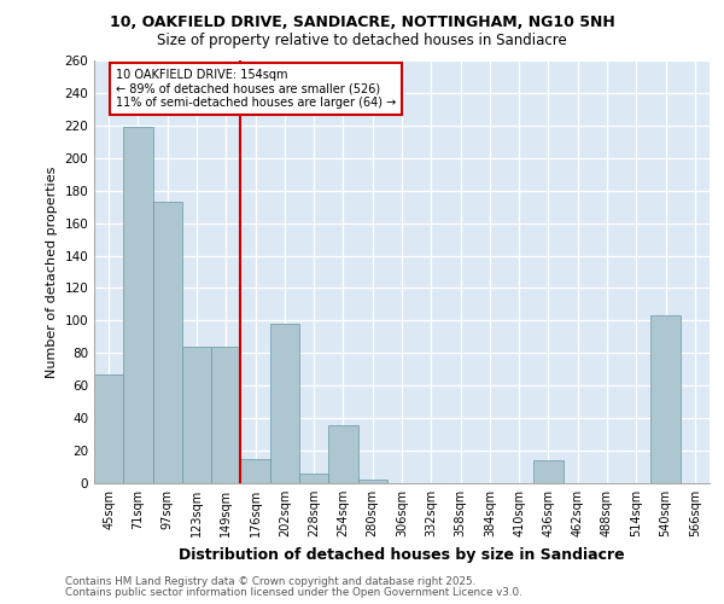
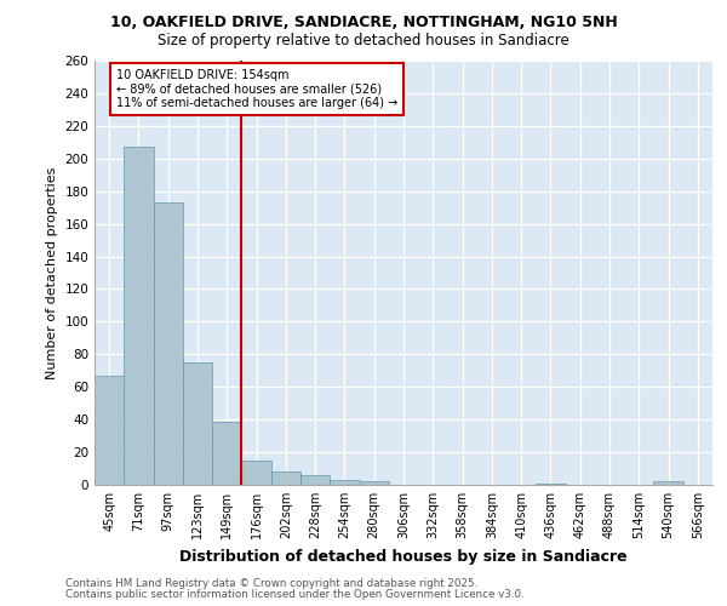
71sqm: 219 -> 207
123sqm: 84 -> 75
149sqm: 84 -> 39
202sqm: 98 -> 8
254sqm: 36 -> 3
436sqm: 14 -> 1
540sqm: 103 -> 2
